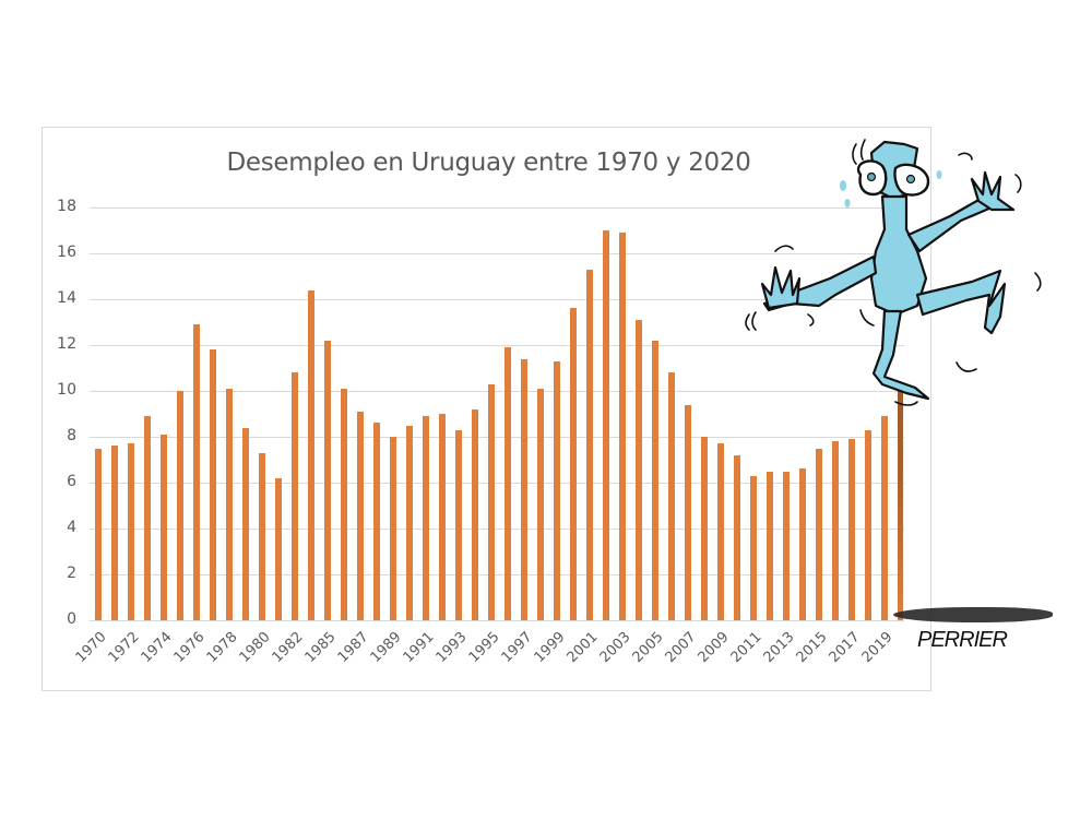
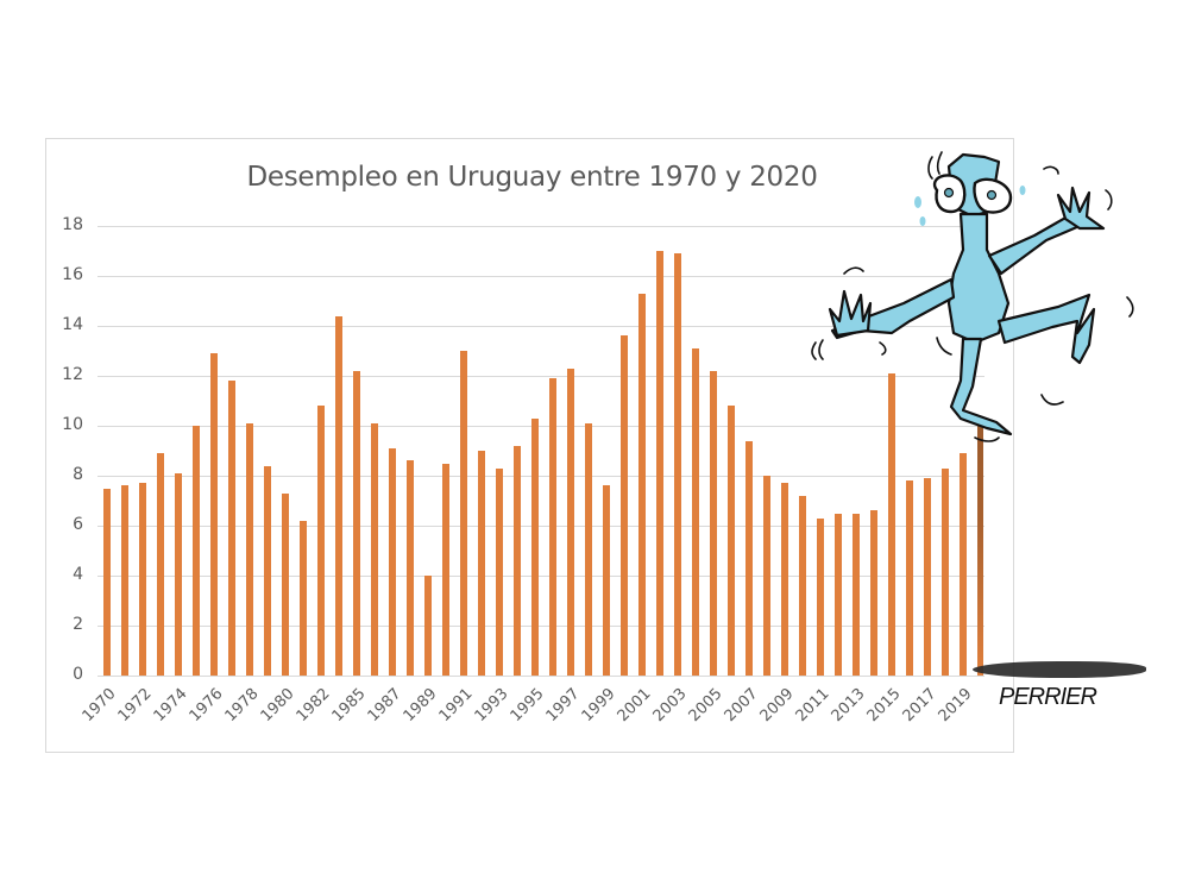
1989: 8.0 -> 4.0
1991: 8.9 -> 13.0
1997: 11.4 -> 12.3
1999: 11.3 -> 7.6
2015: 7.5 -> 12.1
